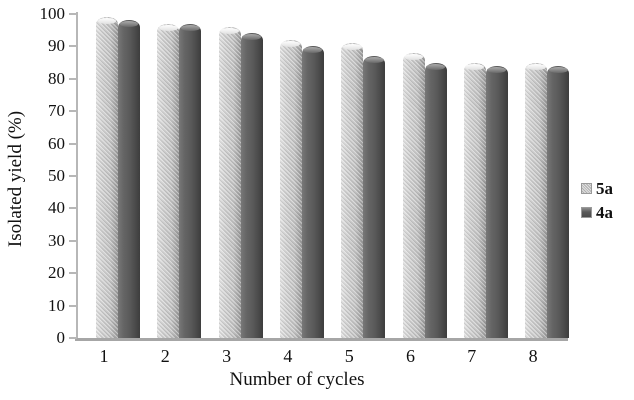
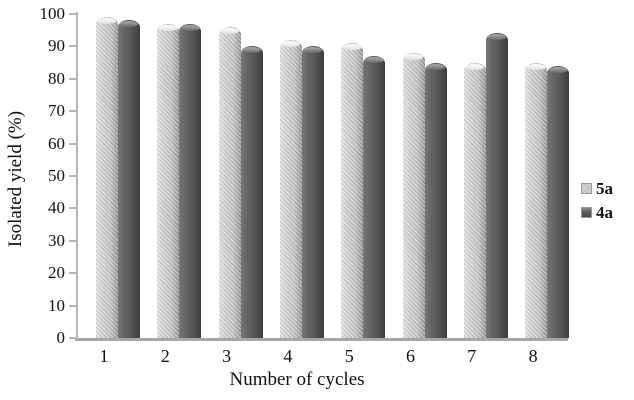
4a/3: 94 -> 90
4a/7: 84 -> 94
